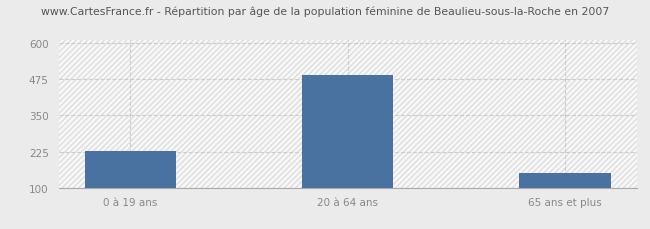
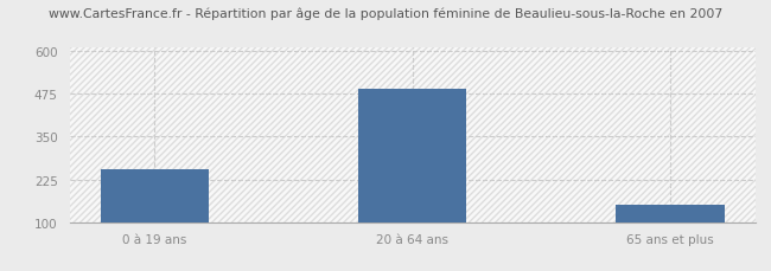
0 à 19 ans: 228 -> 255
